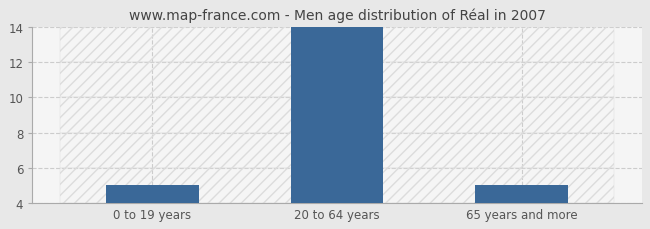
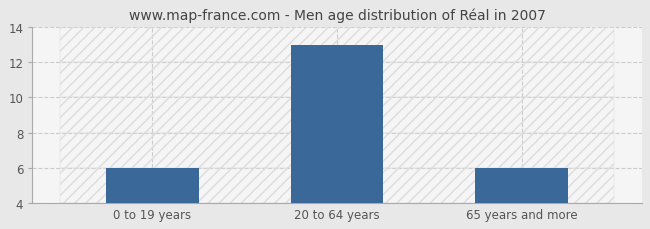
0 to 19 years: 5 -> 6
20 to 64 years: 14 -> 13
65 years and more: 5 -> 6
